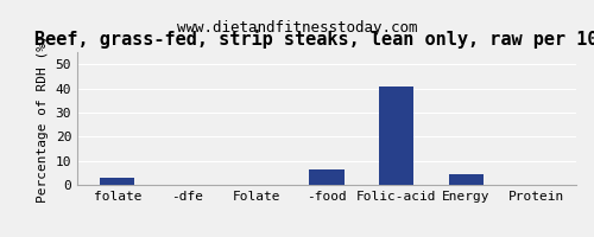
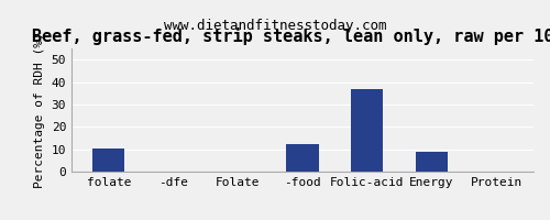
folate: 3.0 -> 10.5
-food: 6.5 -> 12.5
Folic-acid: 41.0 -> 37.0
Energy: 4.5 -> 9.0
